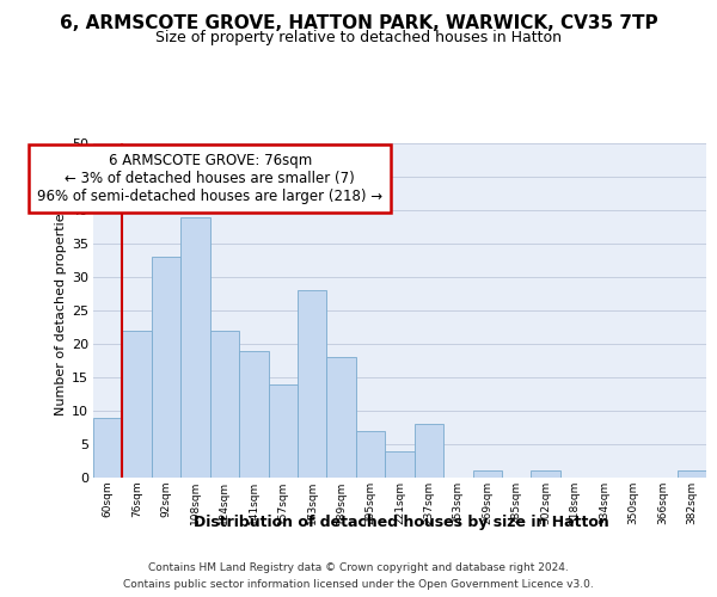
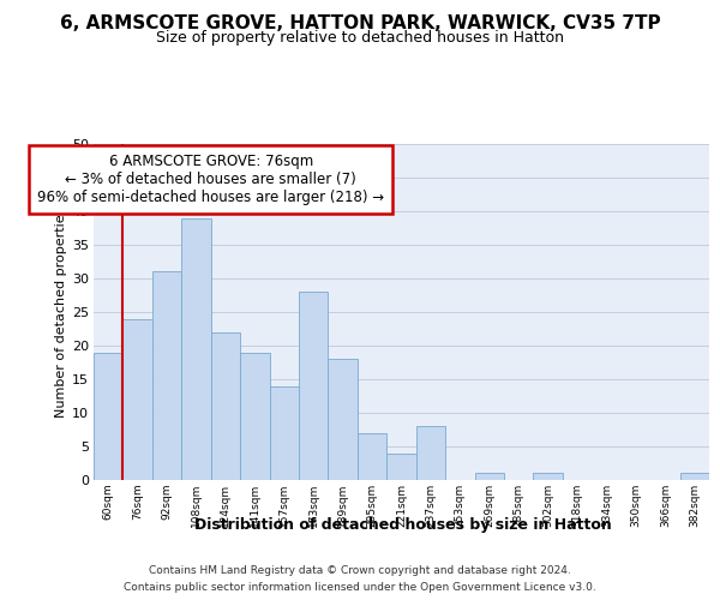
60sqm: 9 -> 19
76sqm: 22 -> 24
92sqm: 33 -> 31
